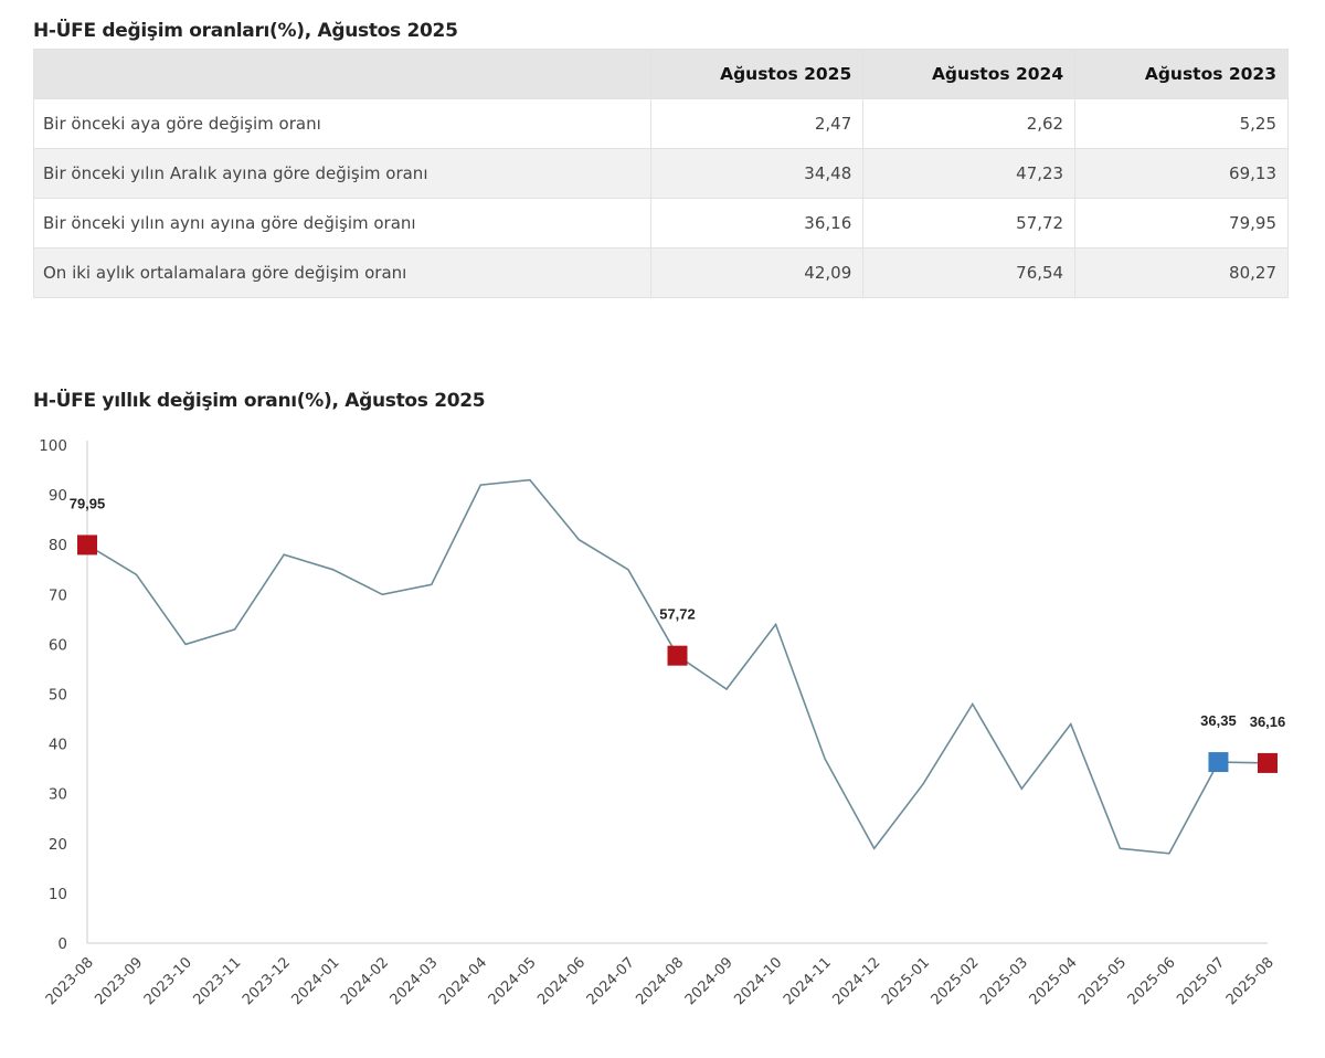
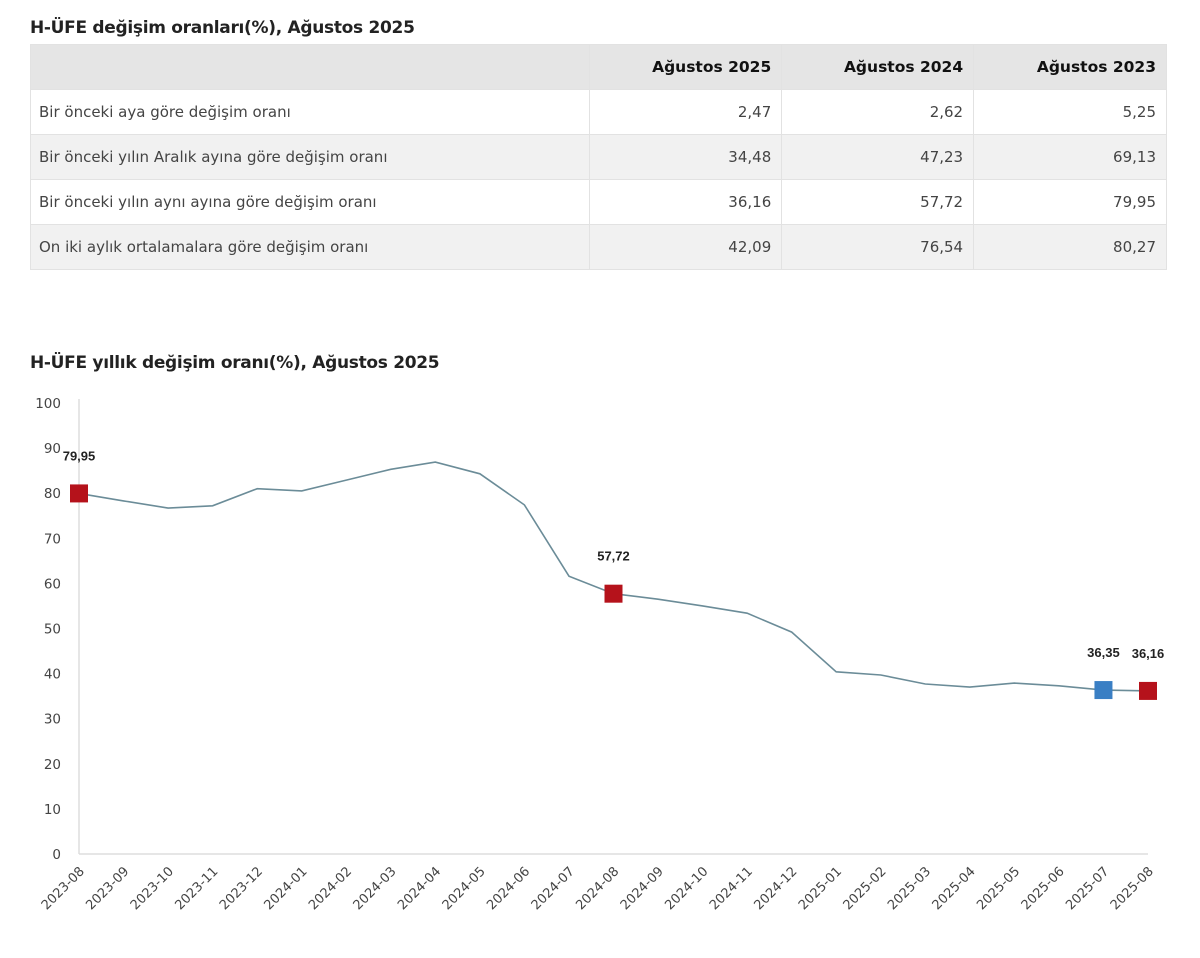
2023-09: 74 -> 78
2023-10: 60 -> 77
2023-11: 63 -> 77
2023-12: 78 -> 81
2024-01: 75 -> 80
2024-02: 70 -> 83
2024-03: 72 -> 85
2024-04: 92 -> 87
2024-05: 93 -> 84
2024-06: 81 -> 77
2024-07: 75 -> 62
2024-09: 51 -> 56
2024-10: 64 -> 55
2024-11: 37 -> 53
2024-12: 19 -> 49
2025-01: 32 -> 40
2025-02: 48 -> 40
2025-03: 31 -> 38
2025-04: 44 -> 37
2025-05: 19 -> 38
2025-06: 18 -> 37
